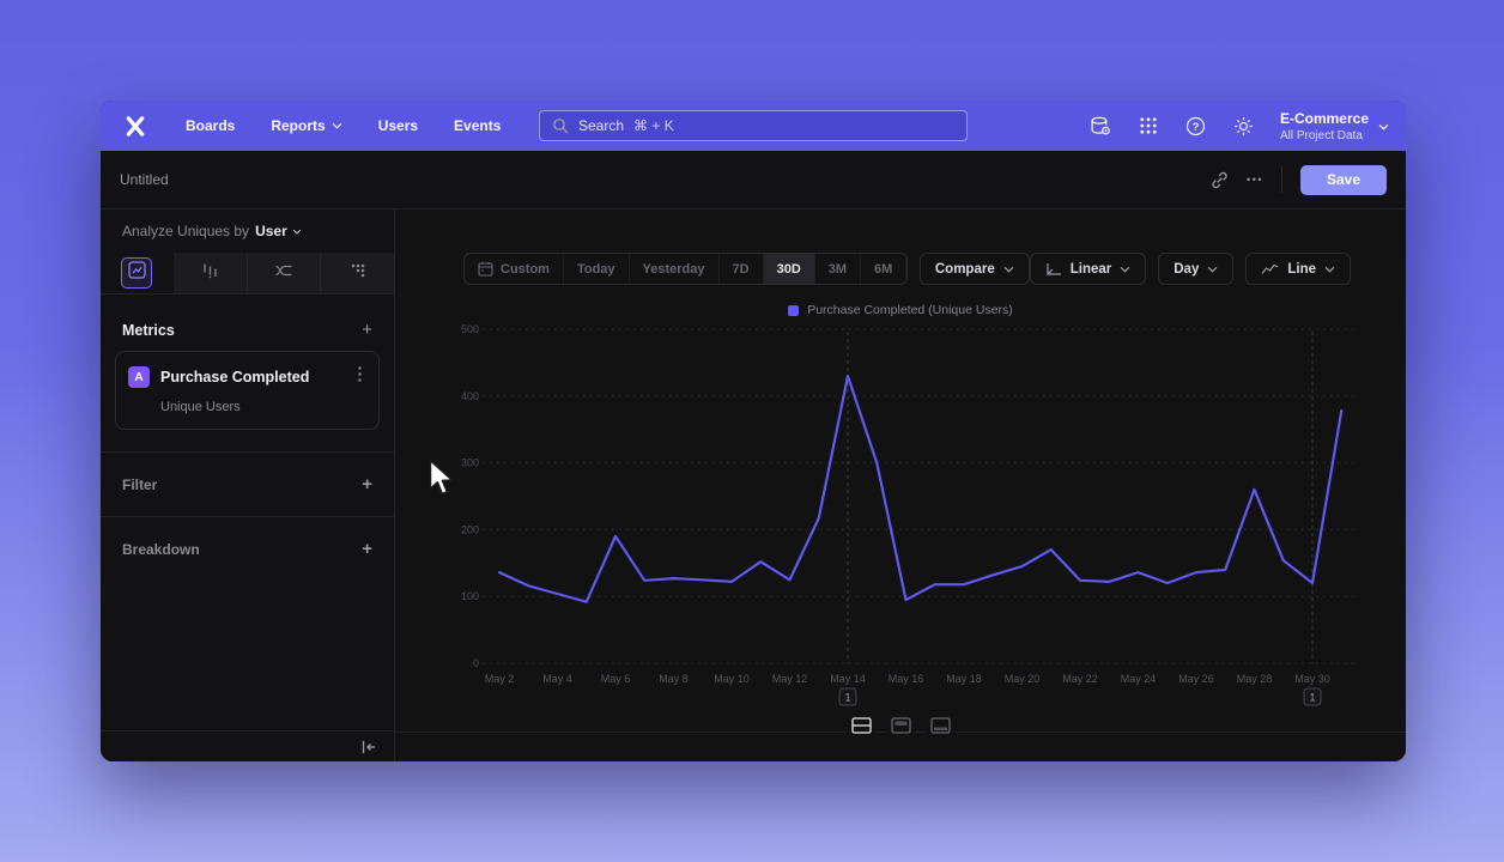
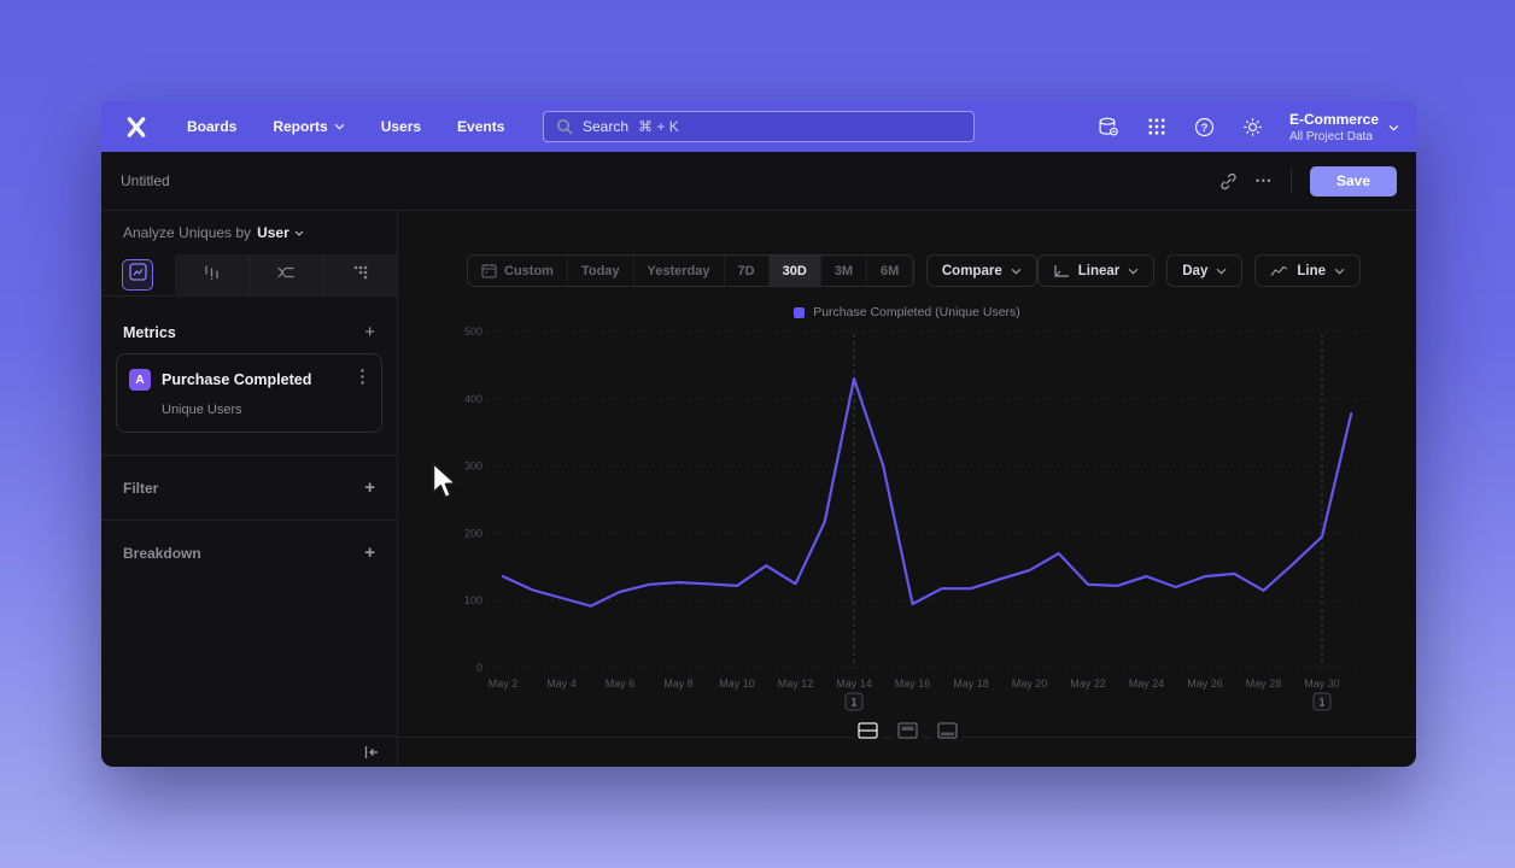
May 6: 190 -> 110
May 28: 260 -> 120
May 30: 120 -> 200
